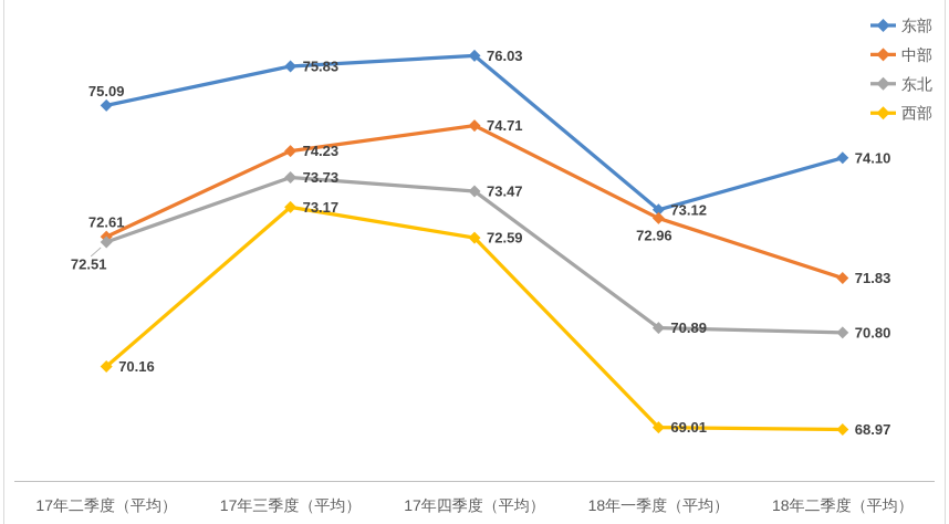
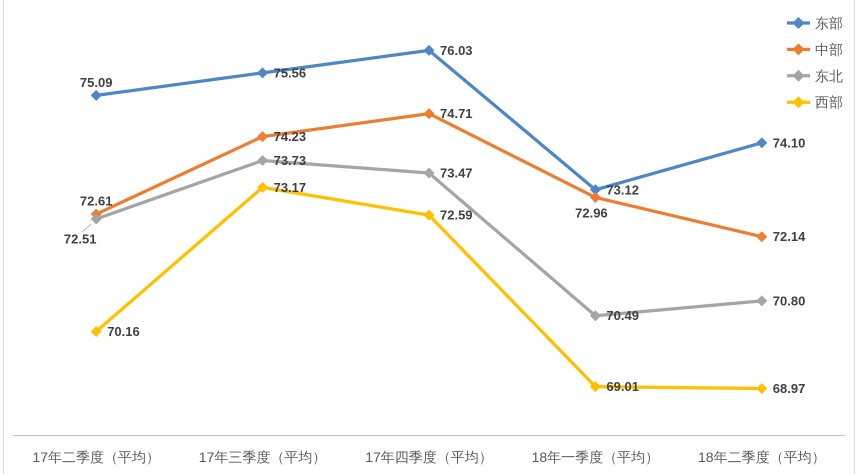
东部/17年三季度（平均）: 75.83 -> 75.56
东北/18年一季度（平均）: 70.89 -> 70.49
中部/18年二季度（平均）: 71.83 -> 72.14
